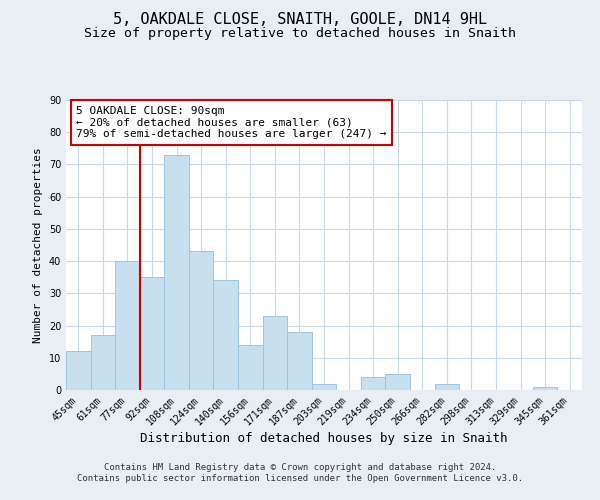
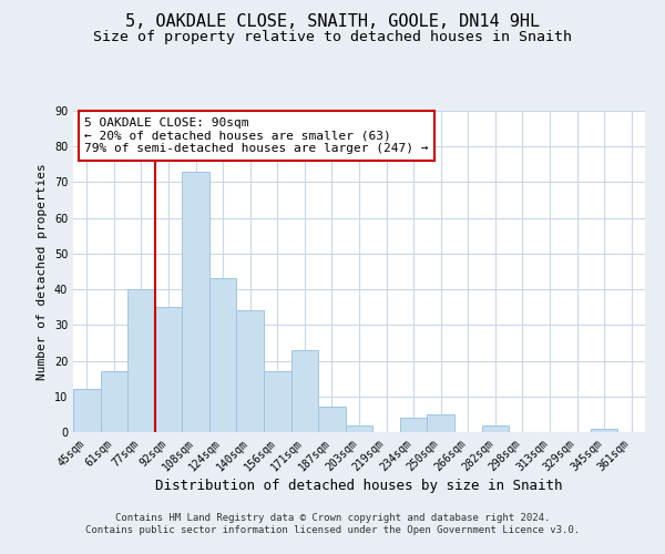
156sqm: 14 -> 17
187sqm: 18 -> 7
